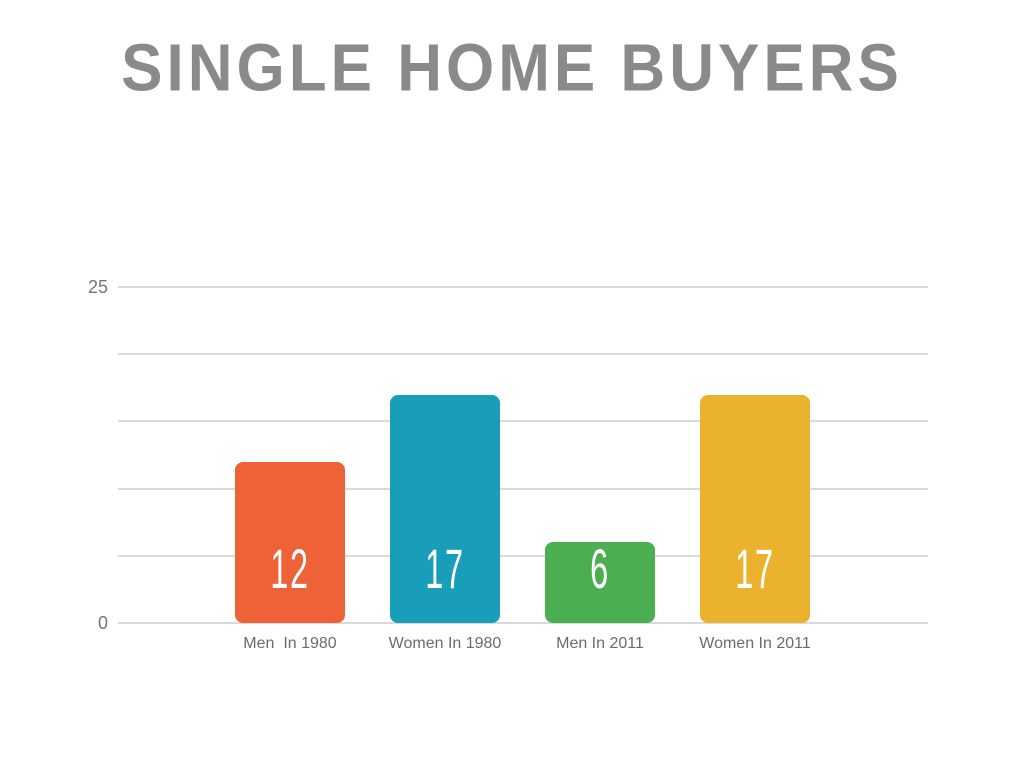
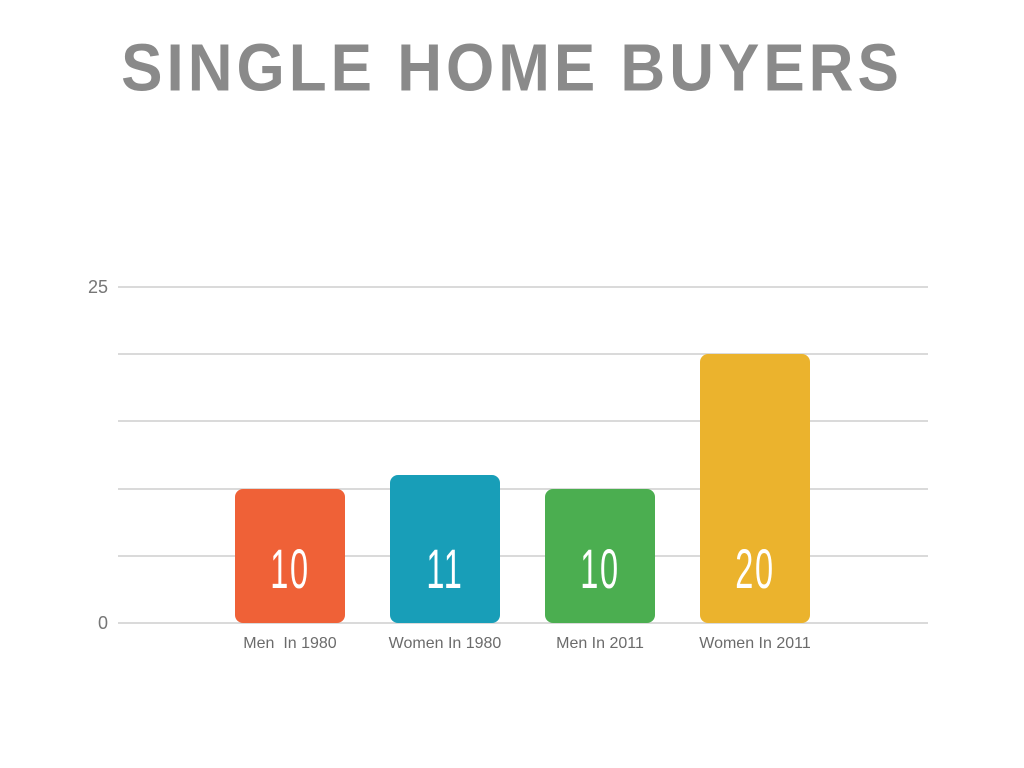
Men In 1980: 12 -> 10
Women In 1980: 17 -> 11
Men In 2011: 6 -> 10
Women In 2011: 17 -> 20
